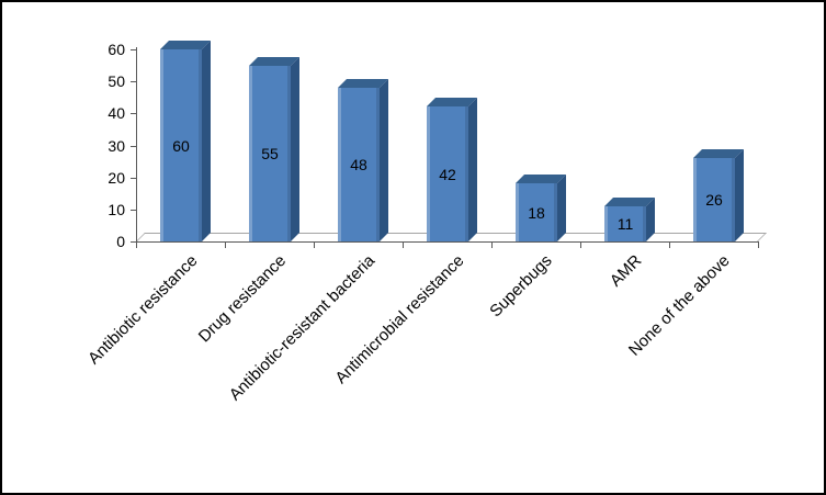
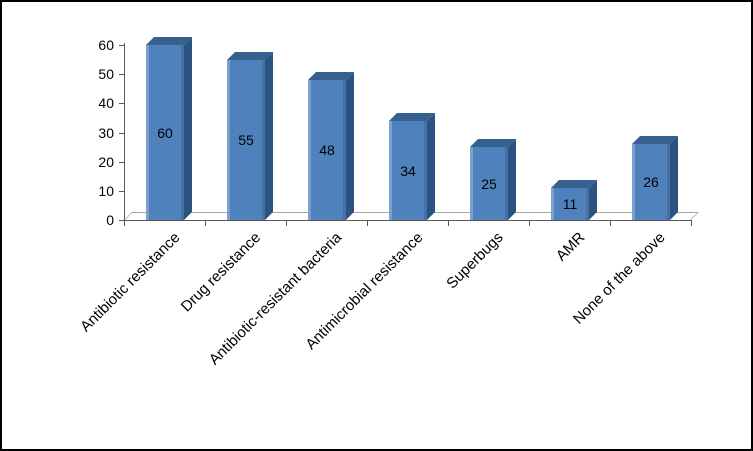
Antimicrobial resistance: 42 -> 34
Superbugs: 18 -> 25
